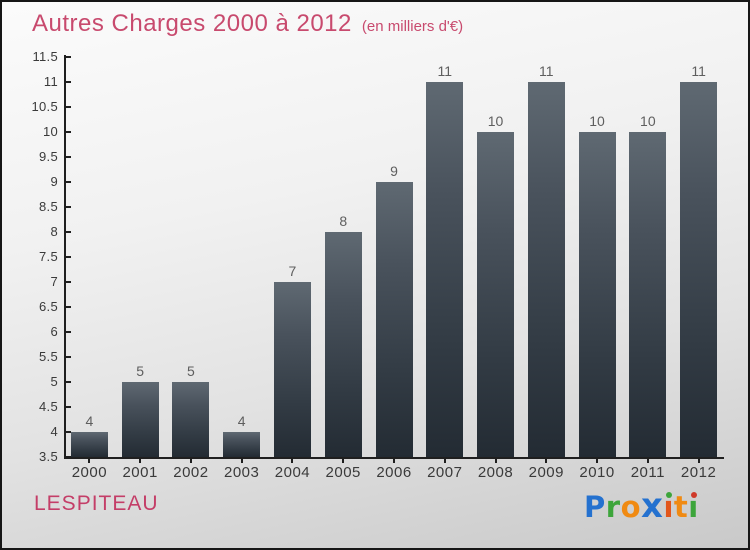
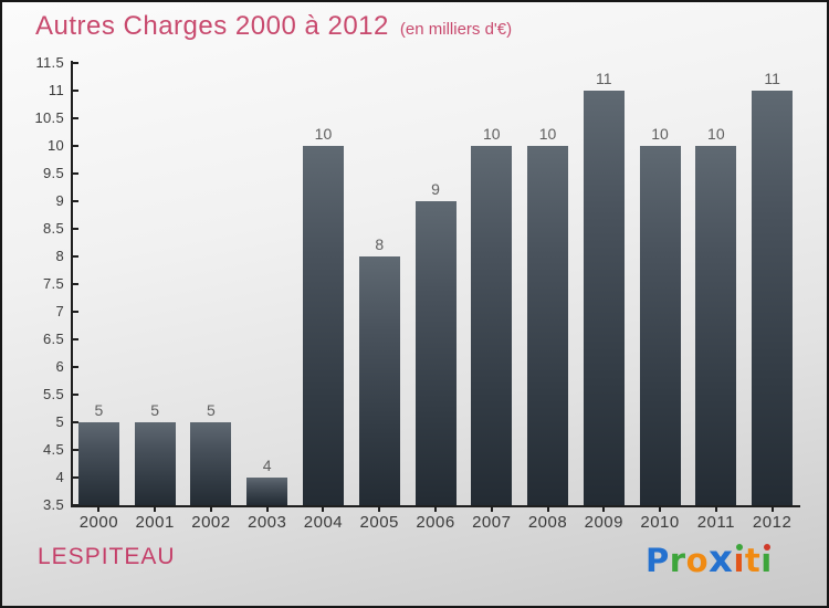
2000: 4 -> 5
2004: 7 -> 10
2007: 11 -> 10
